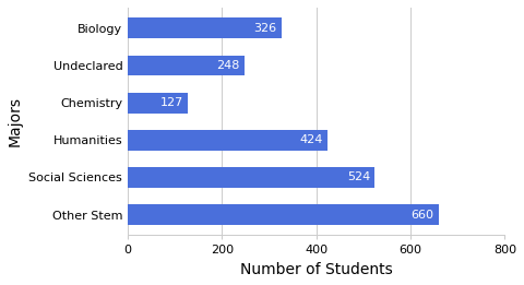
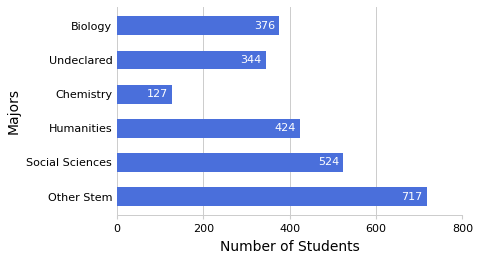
Biology: 326 -> 376
Undeclared: 248 -> 344
Other Stem: 660 -> 717
